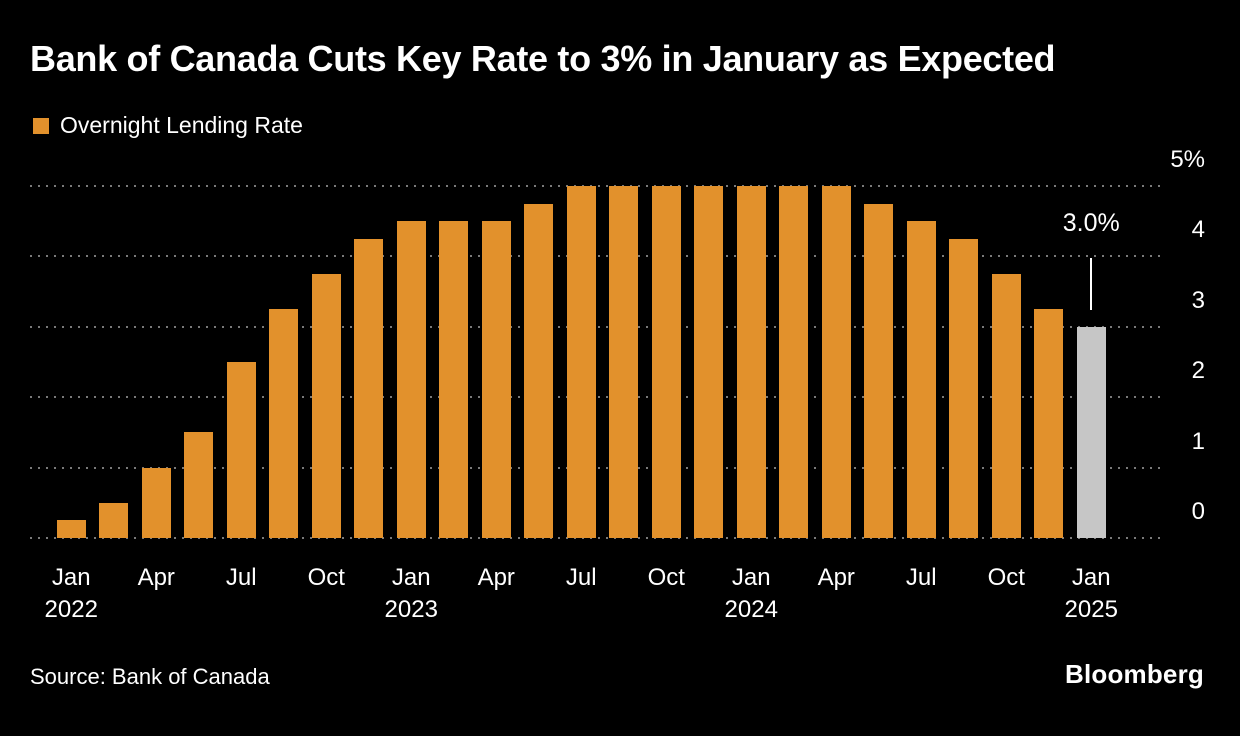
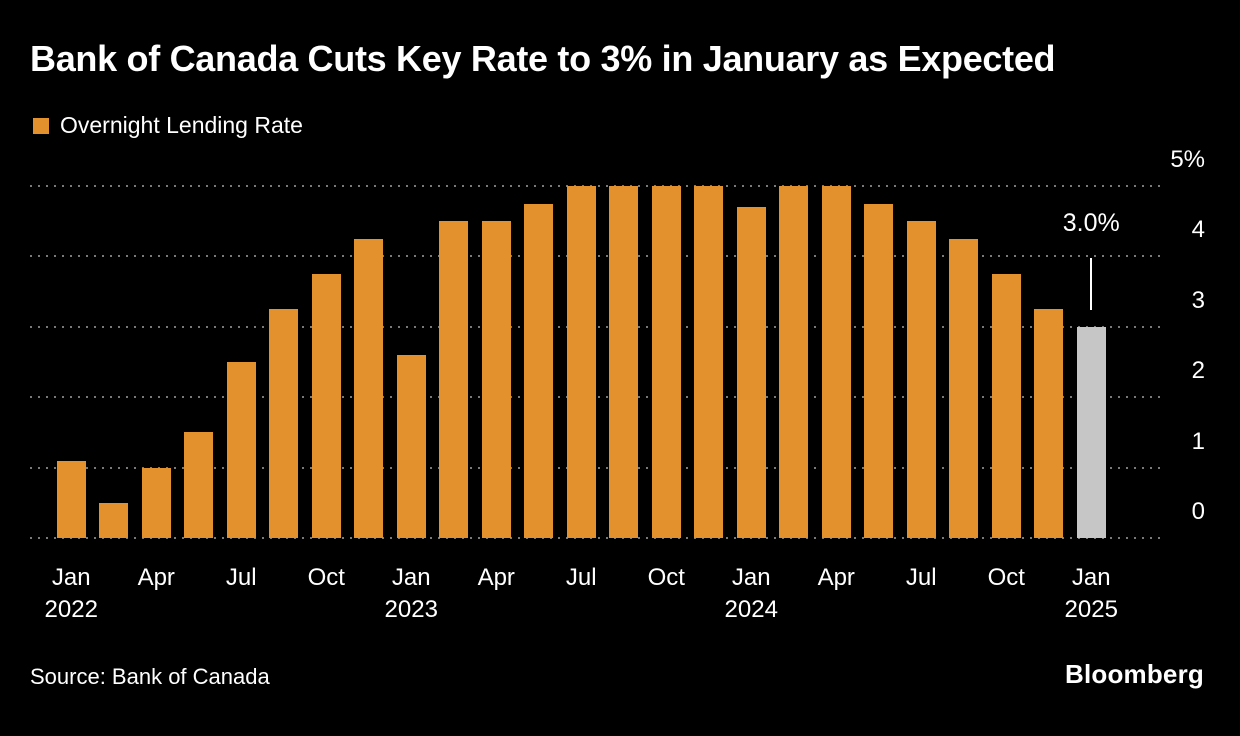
Jan 2022: 0.2% -> 1.1%
Jan 2023: 4.5% -> 2.6%
Jan 2024: 5.0% -> 4.7%
